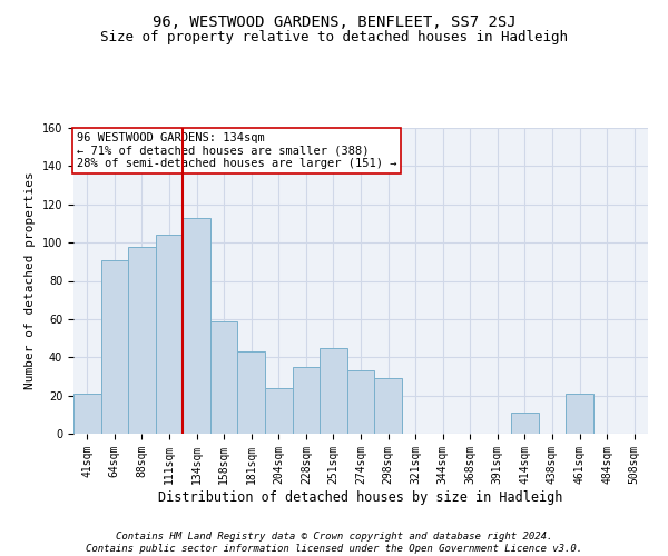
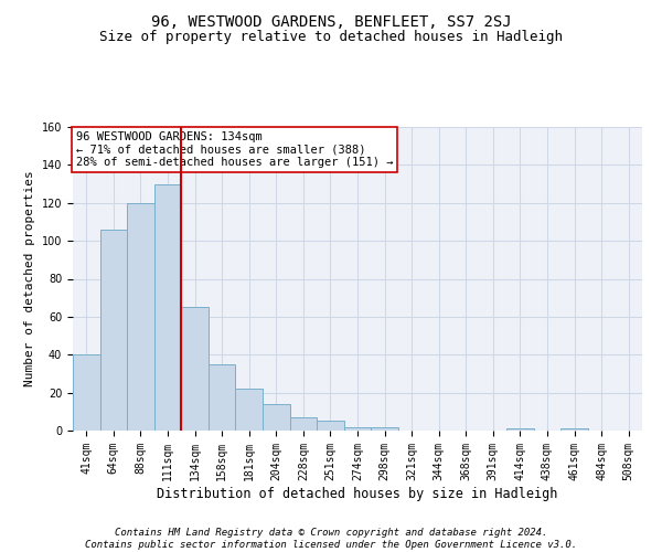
41sqm: 21 -> 40
64sqm: 91 -> 106
88sqm: 98 -> 120
111sqm: 104 -> 130
134sqm: 113 -> 65
158sqm: 59 -> 35
181sqm: 43 -> 22
204sqm: 24 -> 14
228sqm: 35 -> 7
251sqm: 45 -> 5
274sqm: 33 -> 2
298sqm: 29 -> 2
414sqm: 11 -> 1
461sqm: 21 -> 1
